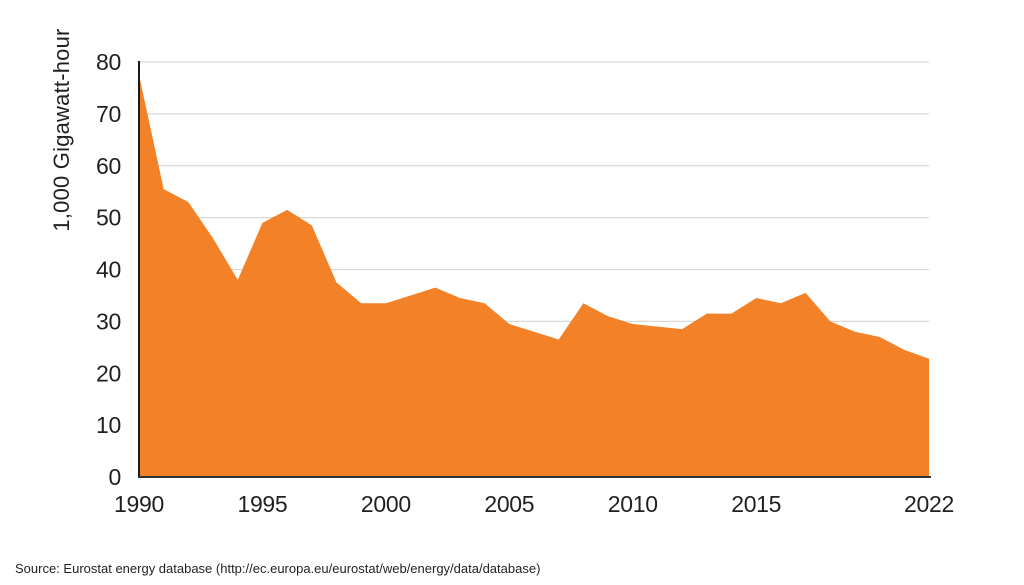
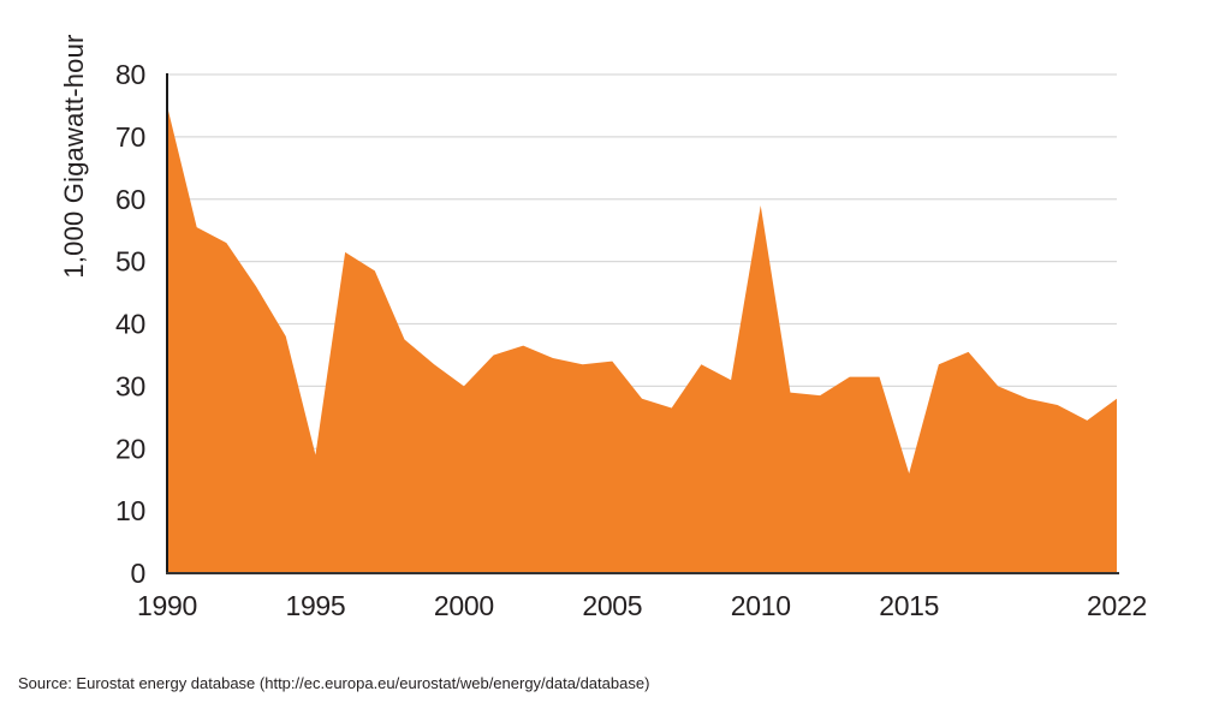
1990: 78 -> 75
1995: 49 -> 19
2000: 34 -> 30
2005: 30 -> 34
2010: 30 -> 59
2015: 34 -> 16
2022: 23 -> 28
